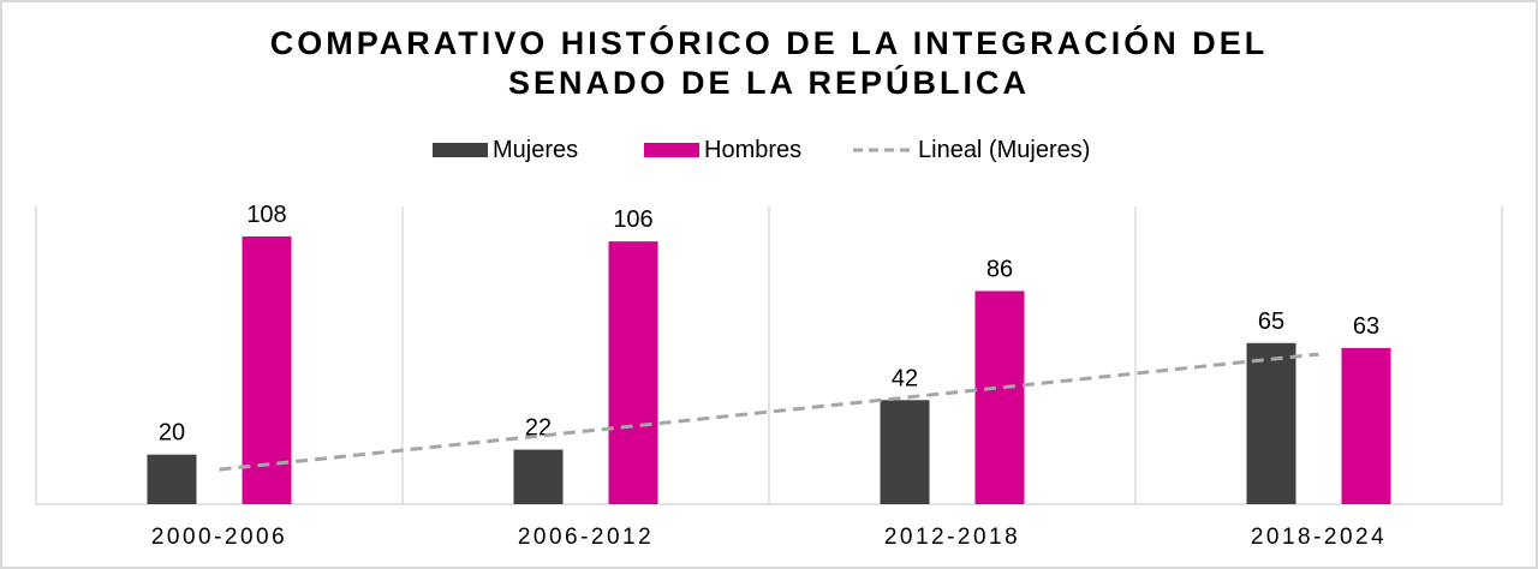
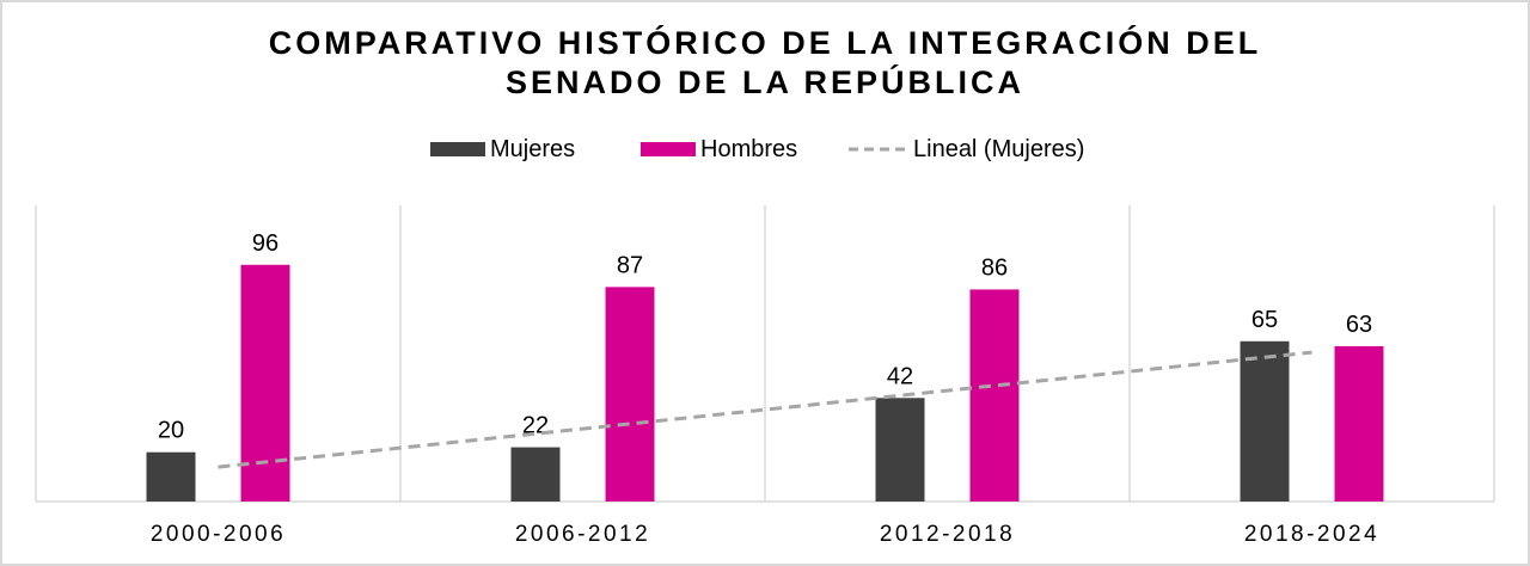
Hombres/2000-2006: 108 -> 96
Hombres/2006-2012: 106 -> 87
